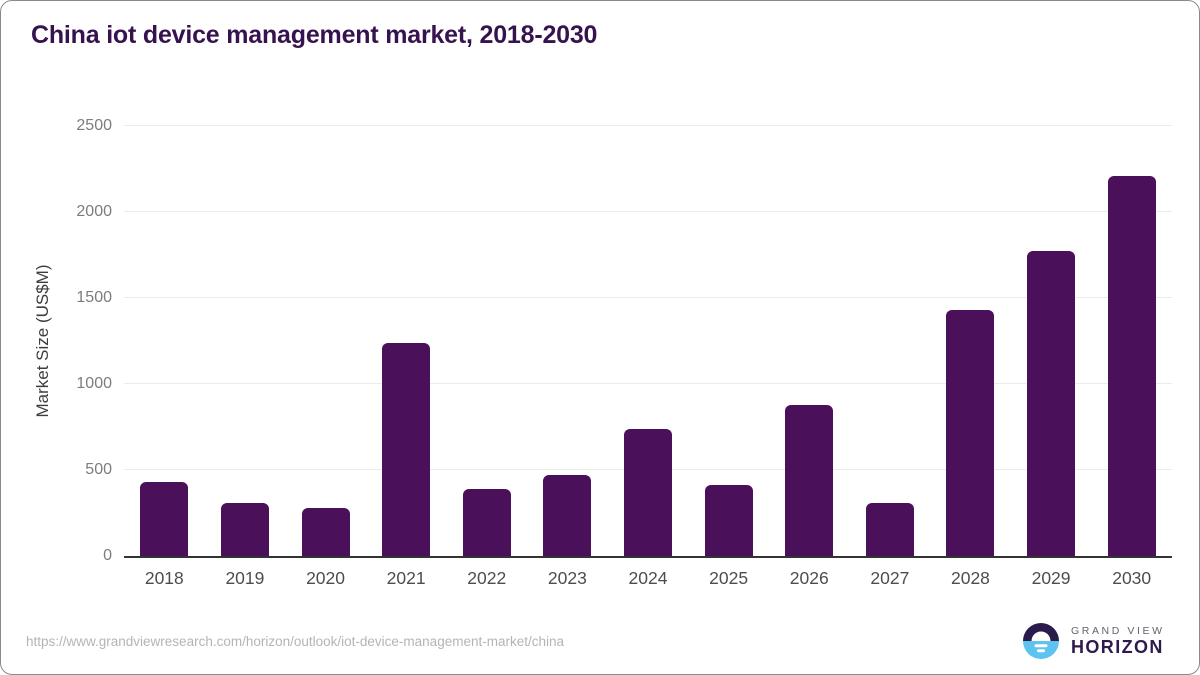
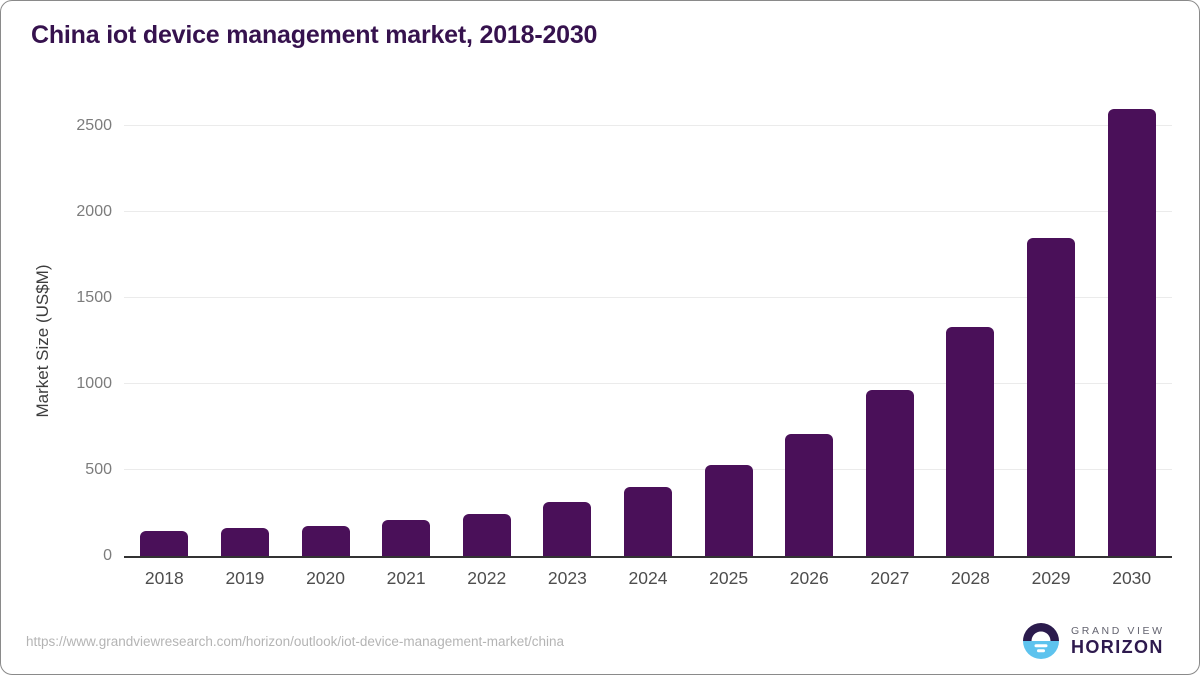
2018: 430 -> 140
2019: 310 -> 160
2020: 280 -> 170
2021: 1240 -> 210
2022: 390 -> 240
2023: 470 -> 310
2024: 740 -> 400
2025: 410 -> 530
2026: 880 -> 710
2027: 310 -> 960
2028: 1430 -> 1330
2029: 1770 -> 1850
2030: 2210 -> 2600
